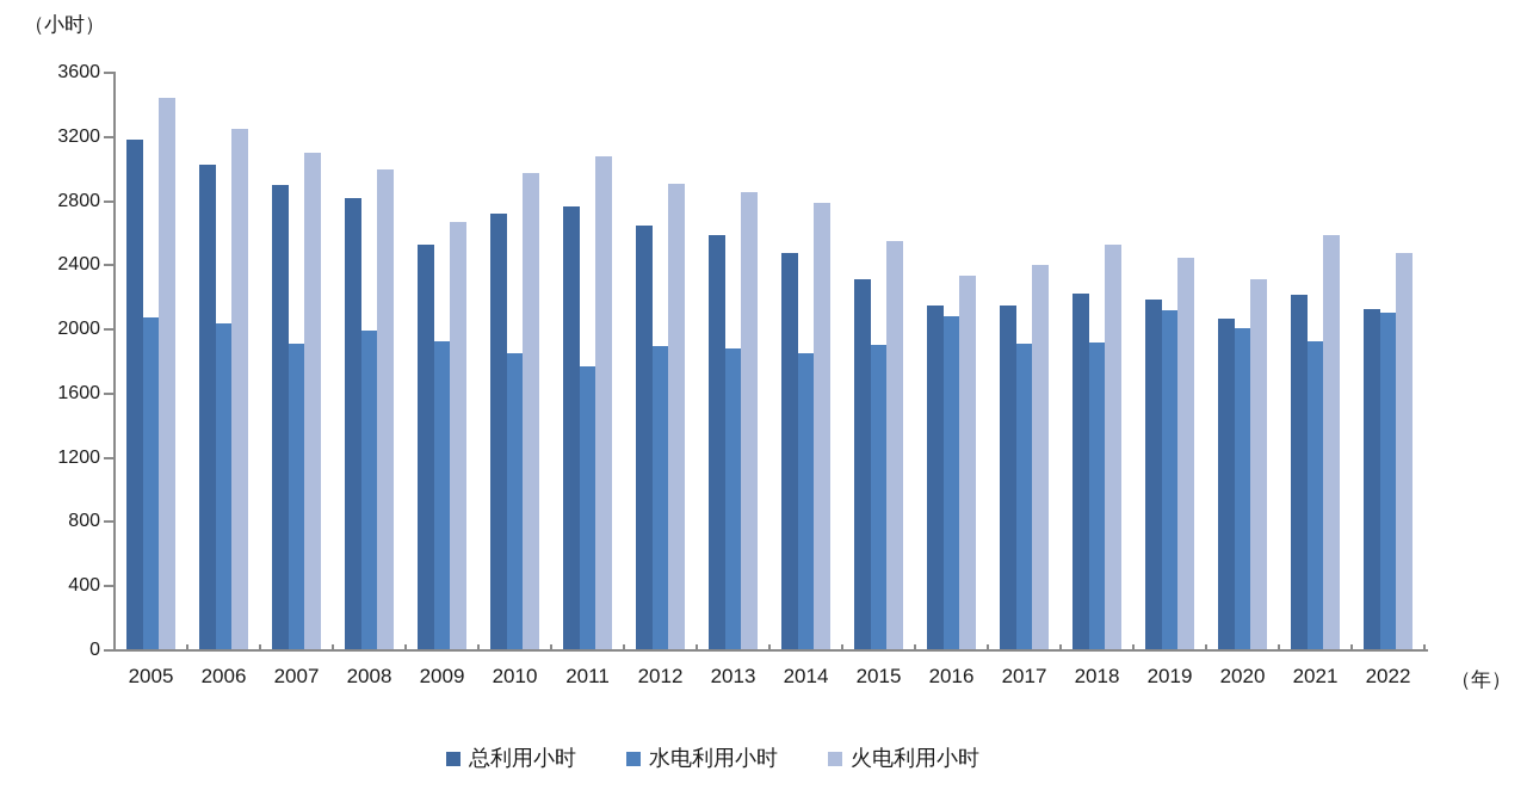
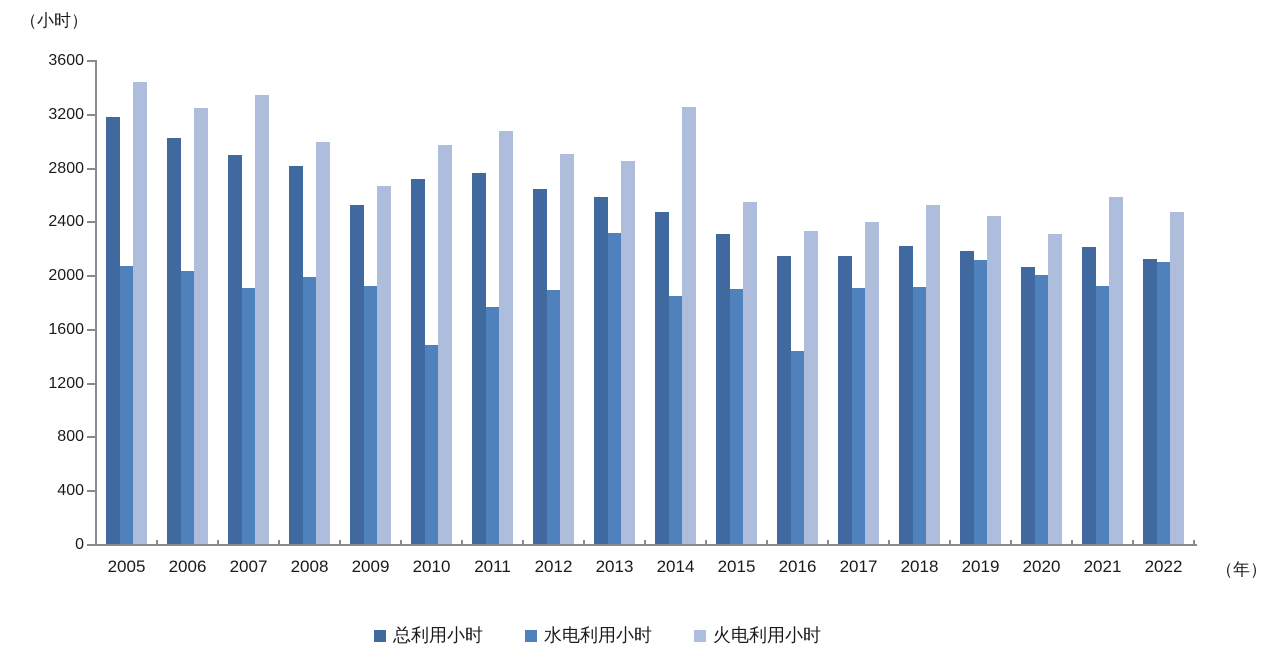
火电利用小时/2007: 3100 -> 3350
水电利用小时/2010: 1850 -> 1490
水电利用小时/2013: 1880 -> 2320
火电利用小时/2014: 2790 -> 3260
水电利用小时/2016: 2080 -> 1440
